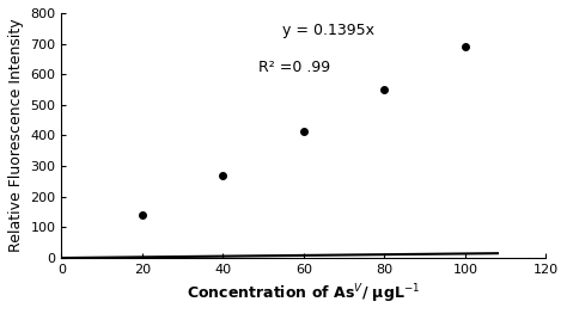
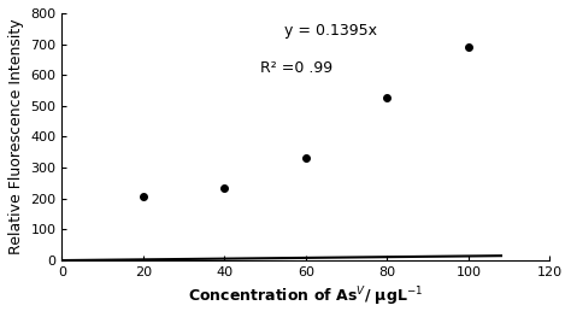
20: 140 -> 205
40: 270 -> 235
60: 415 -> 330
80: 550 -> 525
